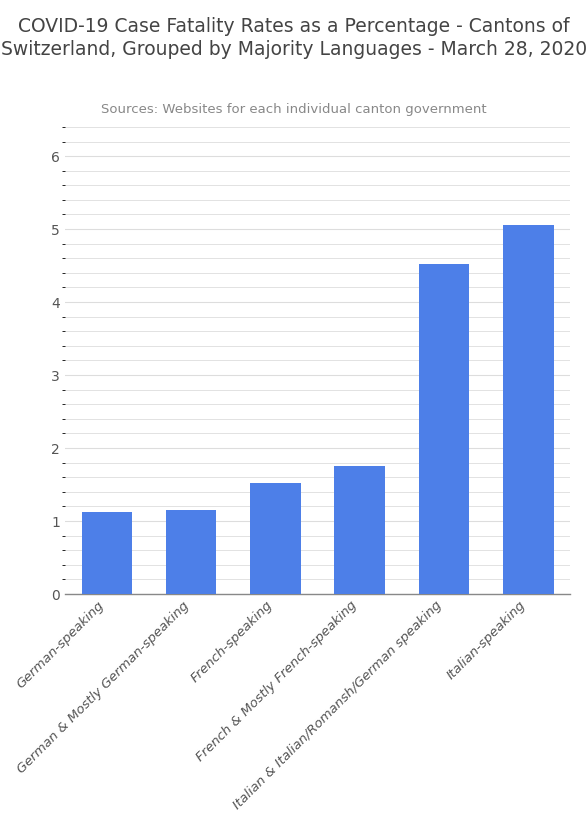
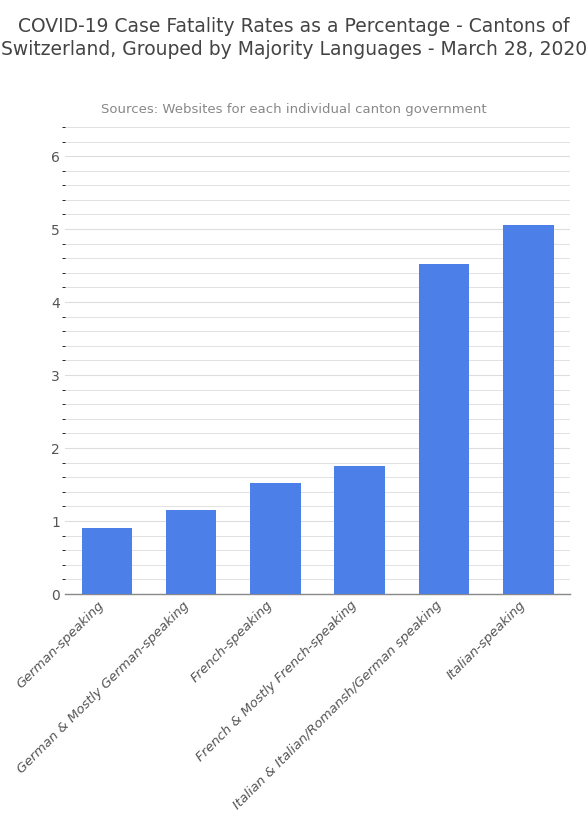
German-speaking: 1.13 -> 0.90
